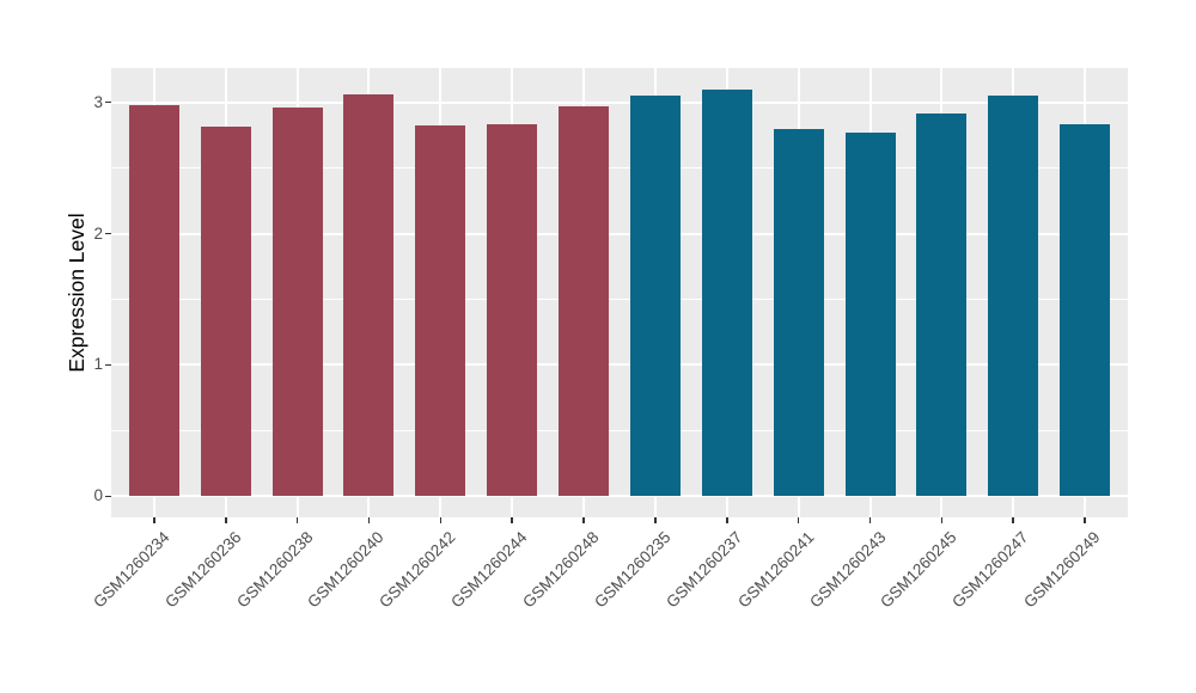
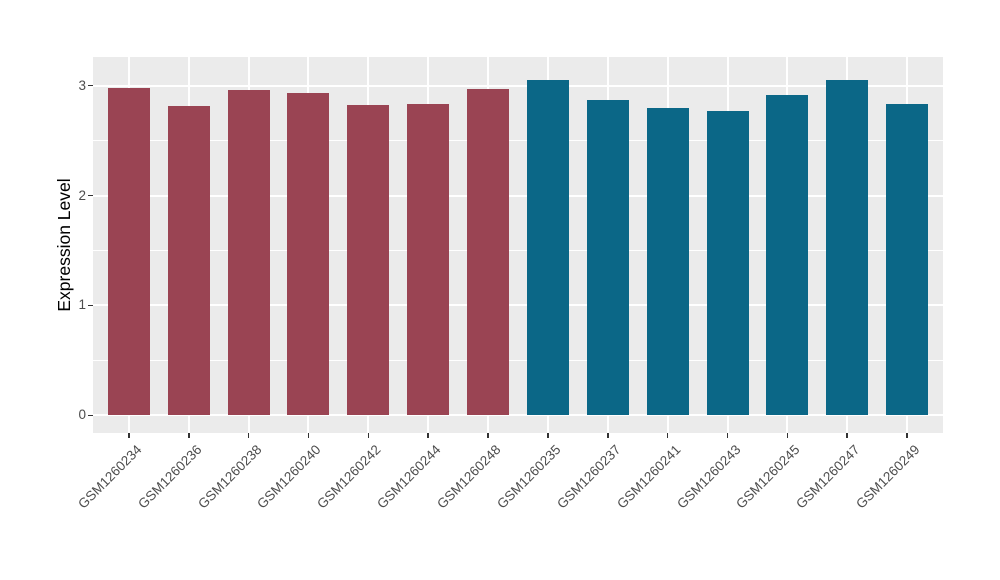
GSM1260240: 3.06 -> 2.93
GSM1260237: 3.10 -> 2.87
